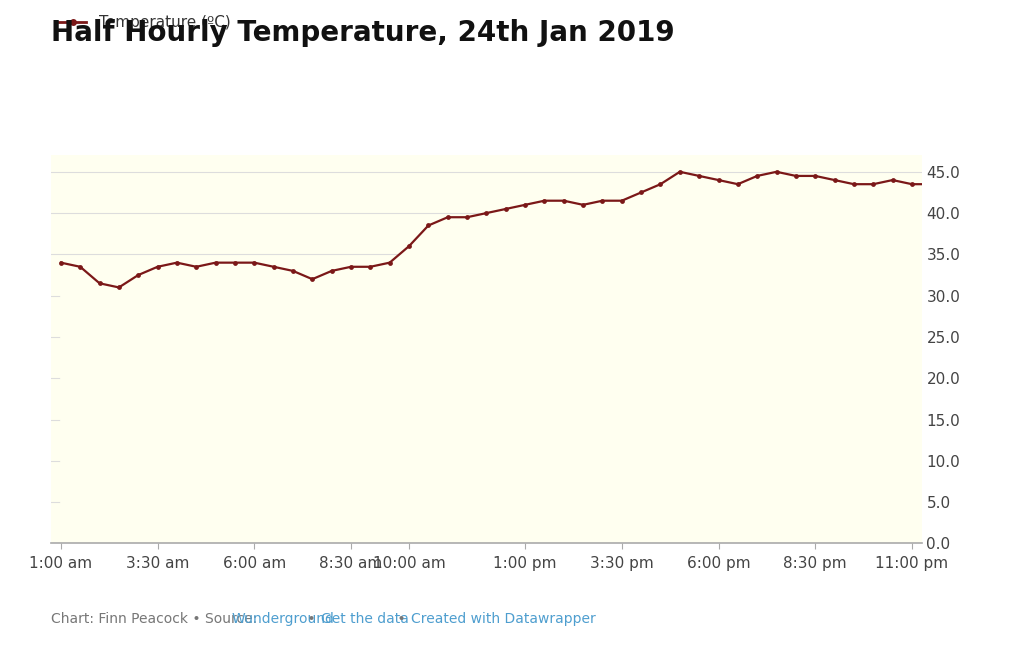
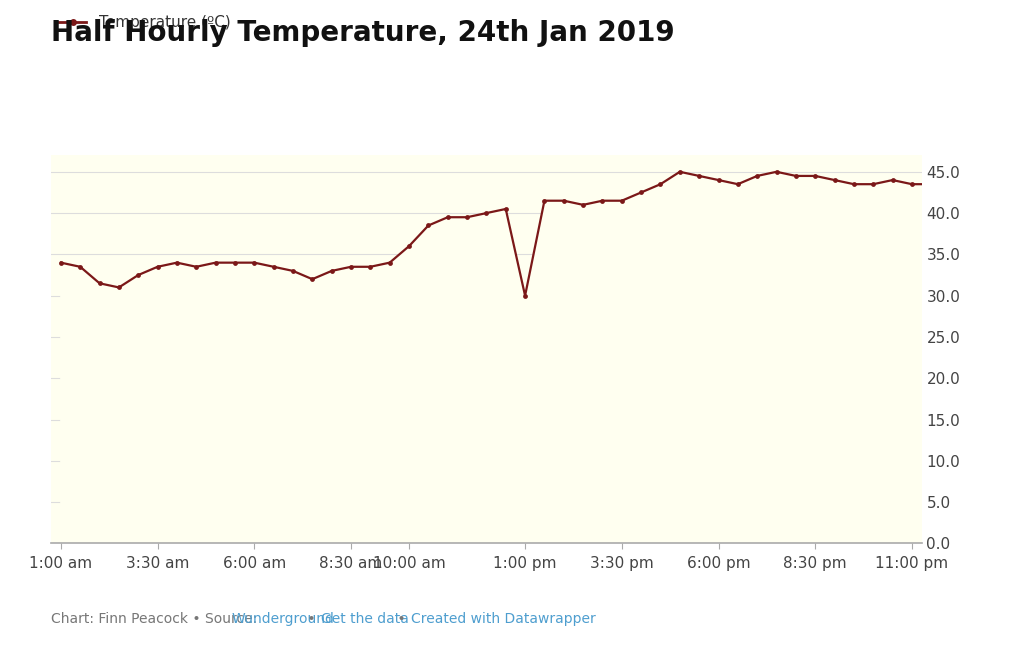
1:00 pm: 41.0 -> 30.0
